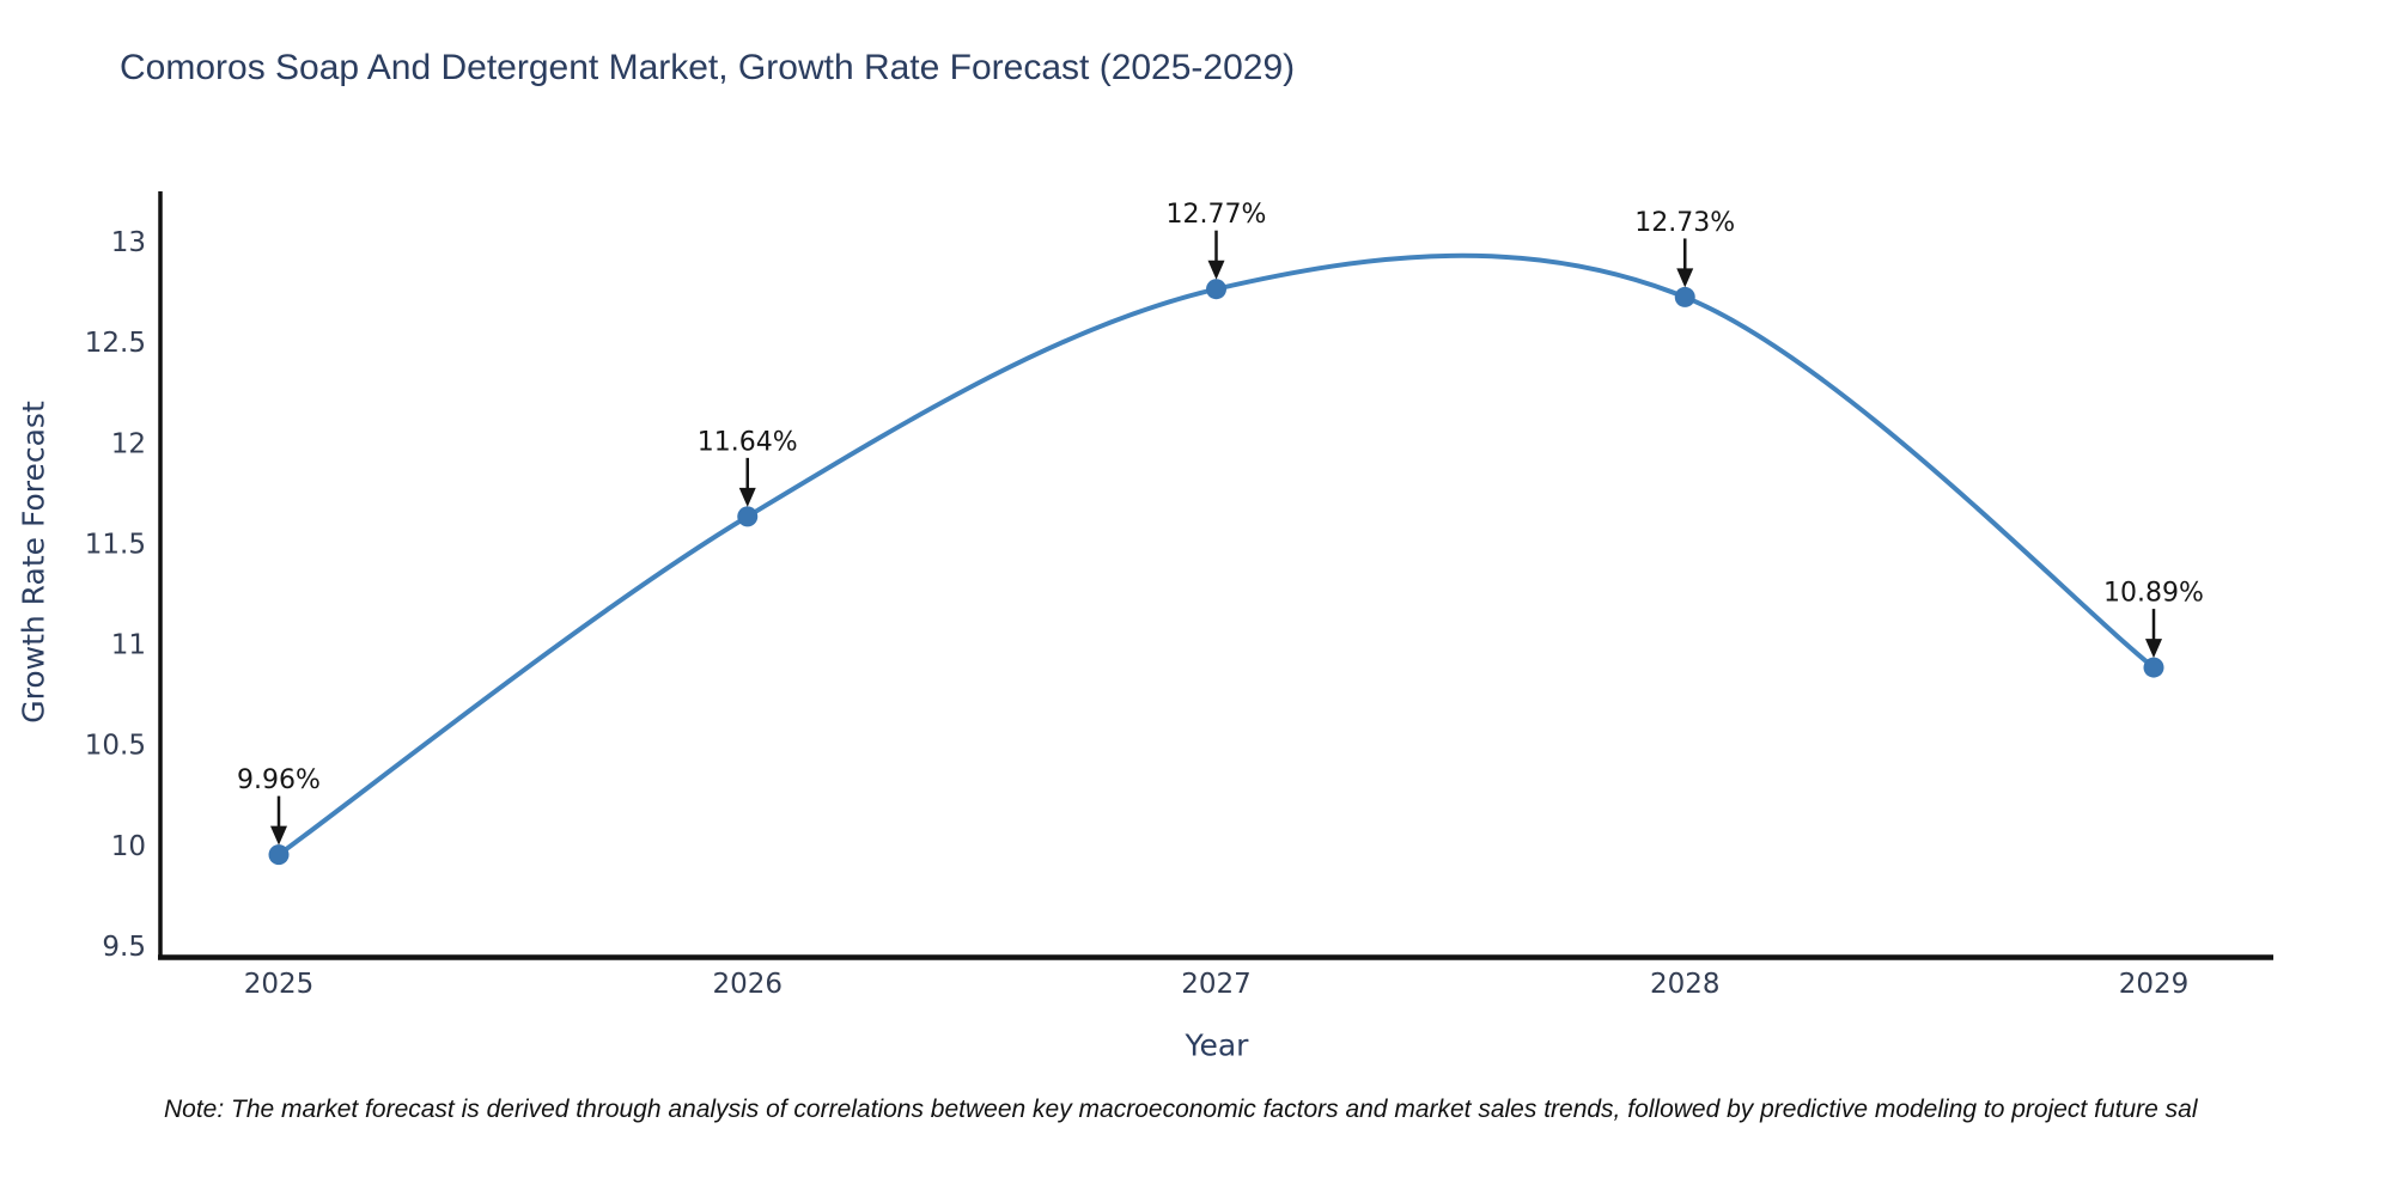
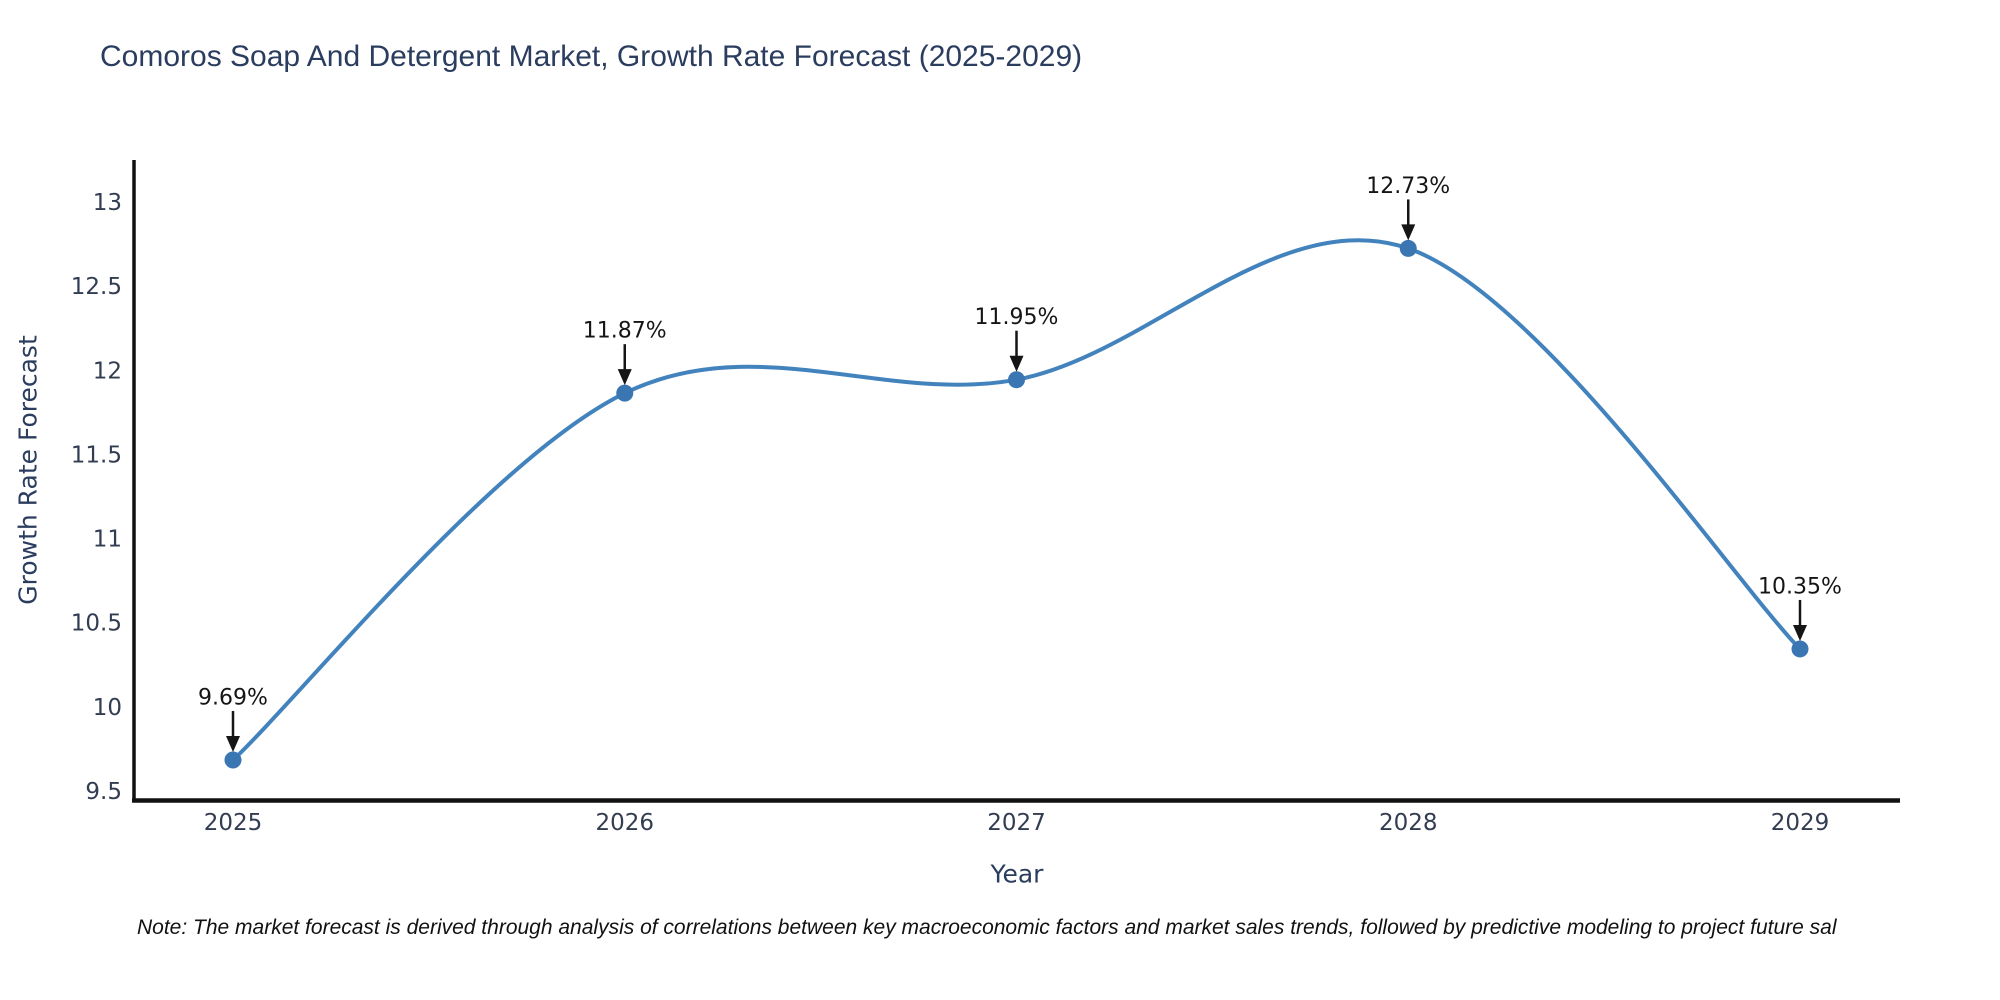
2025: 9.96% -> 9.69%
2026: 11.64% -> 11.87%
2027: 12.77% -> 11.95%
2029: 10.89% -> 10.35%
